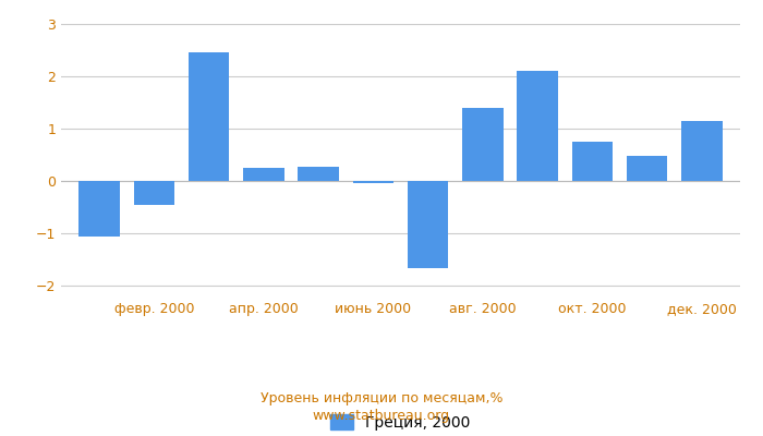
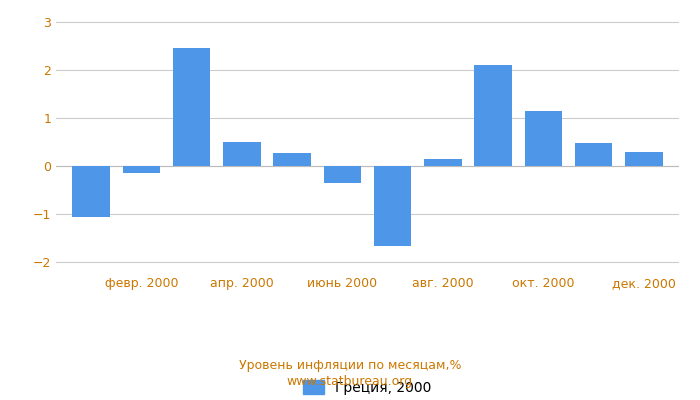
февр. 2000: -0.45 -> -0.15
апр. 2000: 0.25 -> 0.50
июнь 2000: -0.05 -> -0.35
авг. 2000: 1.40 -> 0.15
окт. 2000: 0.75 -> 1.15
дек. 2000: 1.15 -> 0.30
